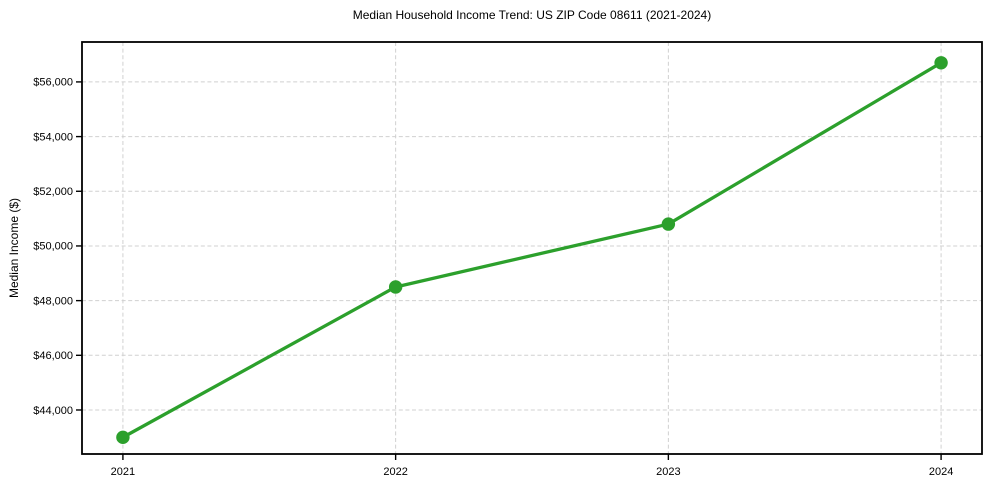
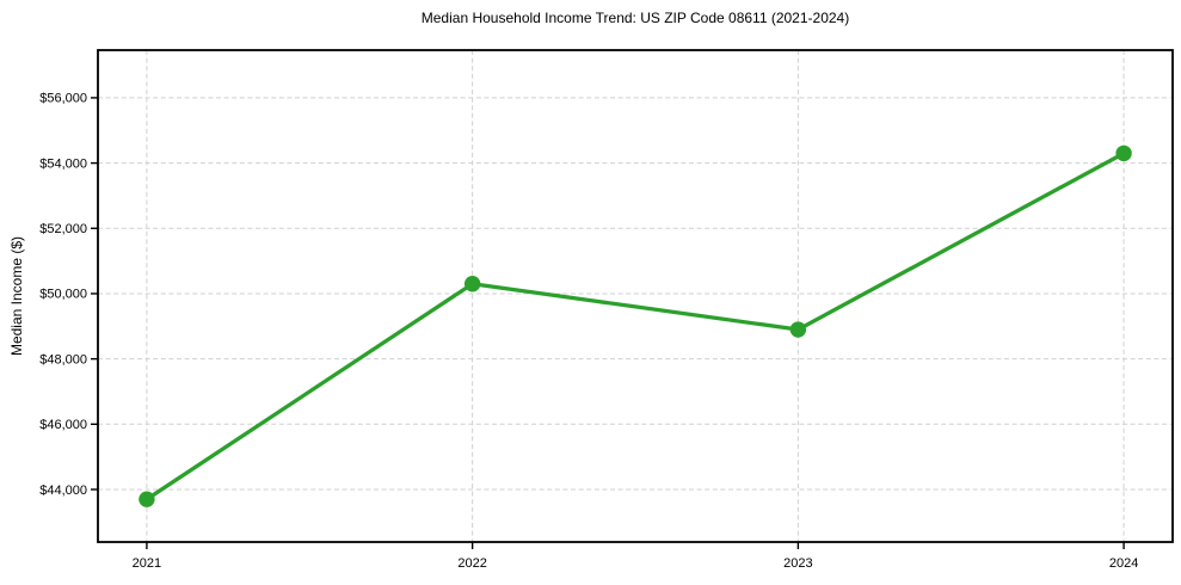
2021: $43000 -> $43700
2022: $48500 -> $50300
2023: $50800 -> $48900
2024: $56700 -> $54300
